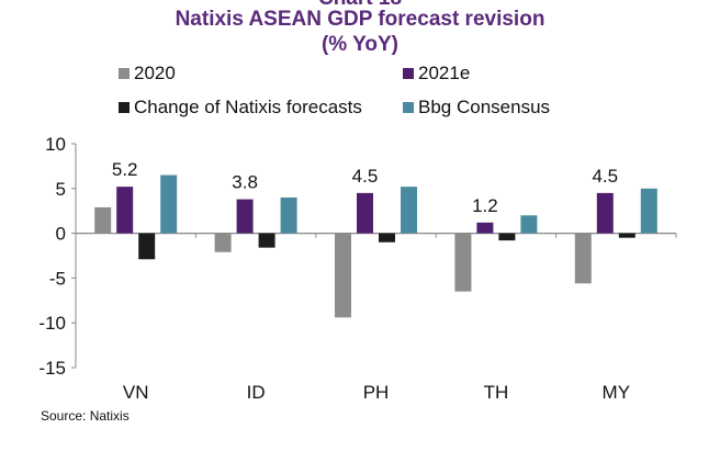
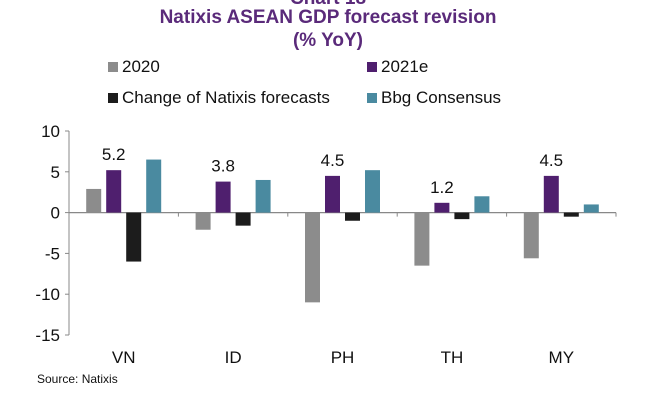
Change of Natixis forecasts/VN: -3 -> -6
2020/PH: -9 -> -11
Bbg Consensus/MY: 5 -> 1
